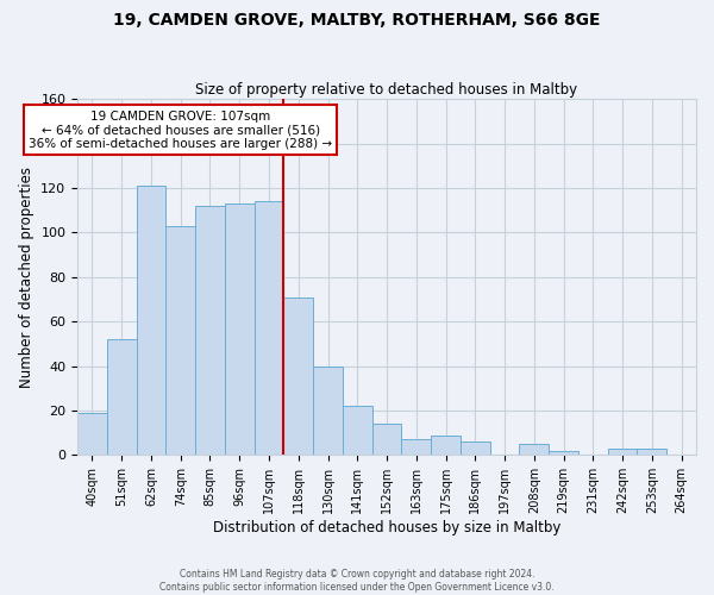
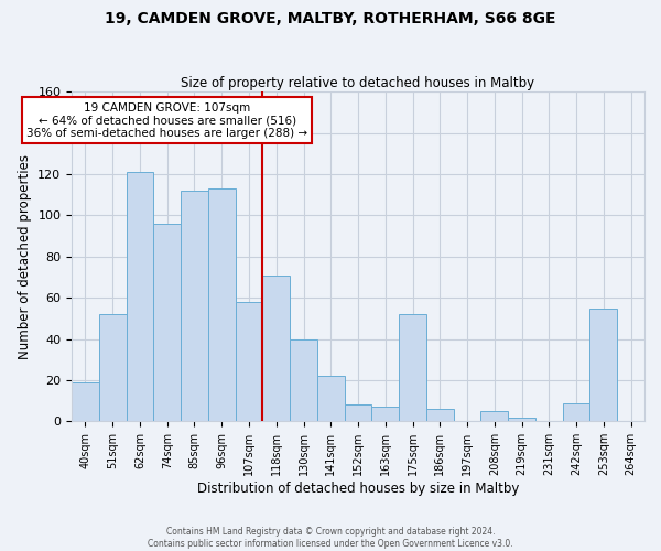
74sqm: 103 -> 96
107sqm: 114 -> 58
152sqm: 14 -> 8
175sqm: 9 -> 52
242sqm: 3 -> 9
253sqm: 3 -> 55
